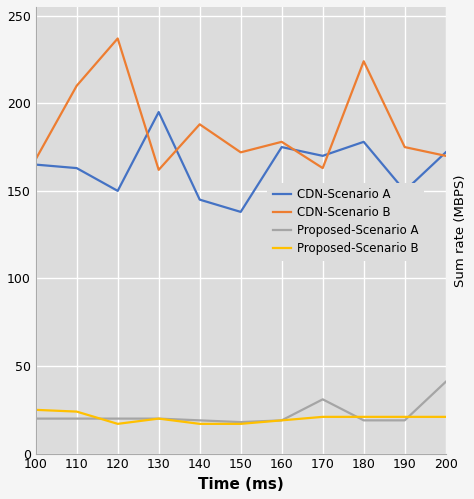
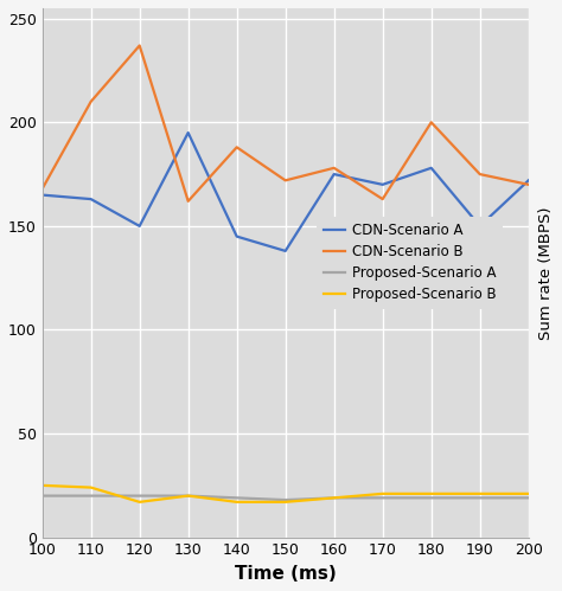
Proposed-Scenario A/170: 31 -> 19
CDN-Scenario B/180: 224 -> 200
Proposed-Scenario A/200: 41 -> 19
